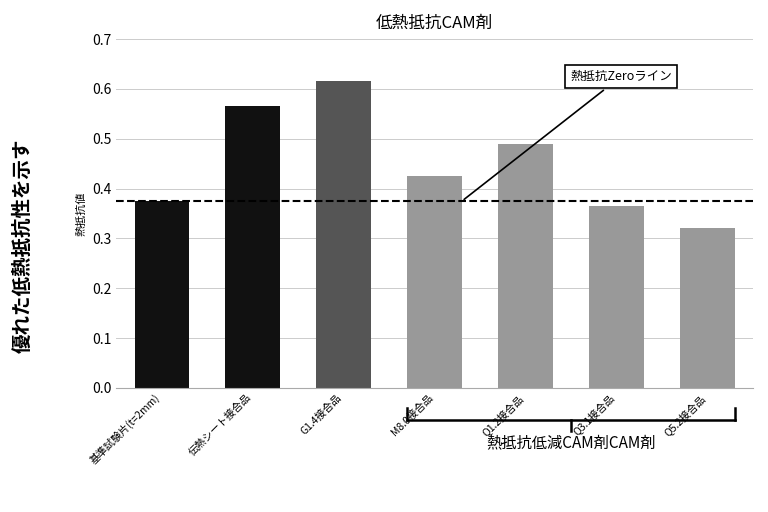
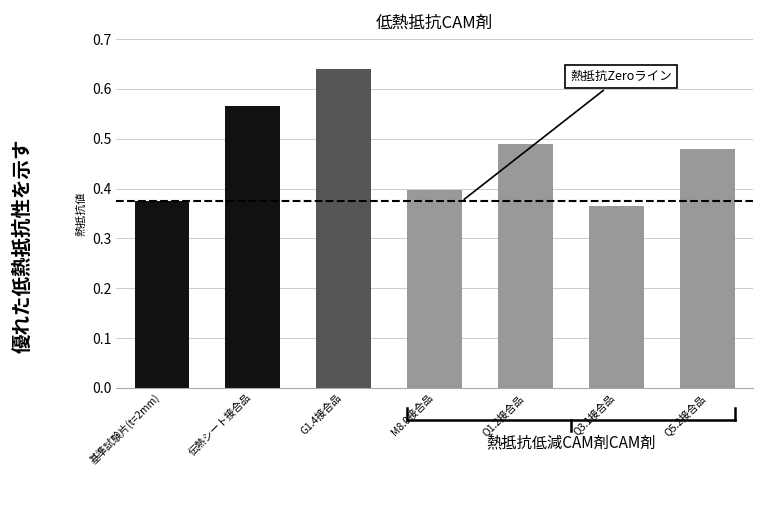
G1.4接合品: 0.615 -> 0.640
M8.0接合品: 0.425 -> 0.397
Q5.2接合品: 0.320 -> 0.480
